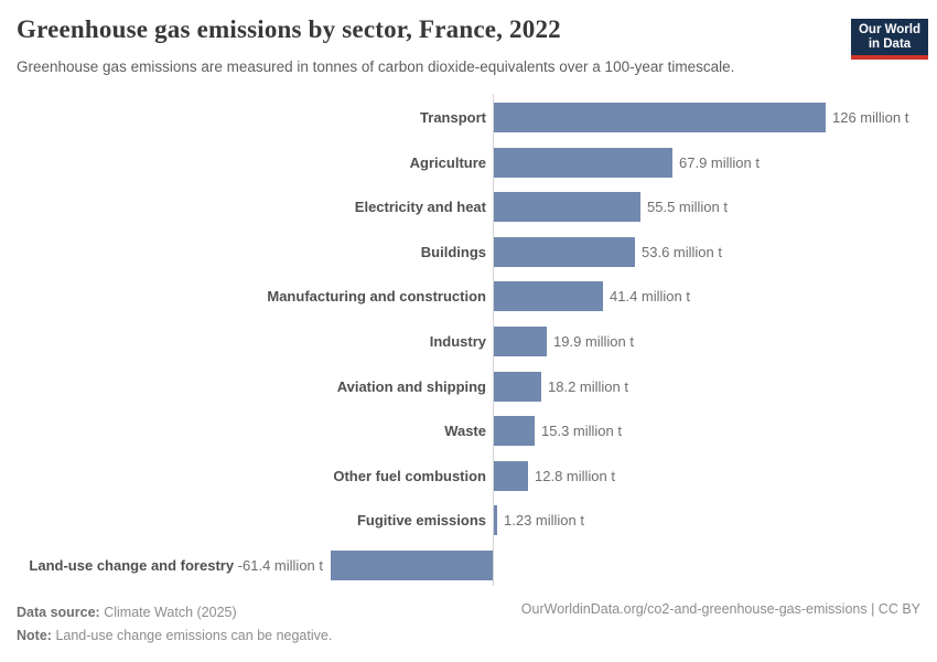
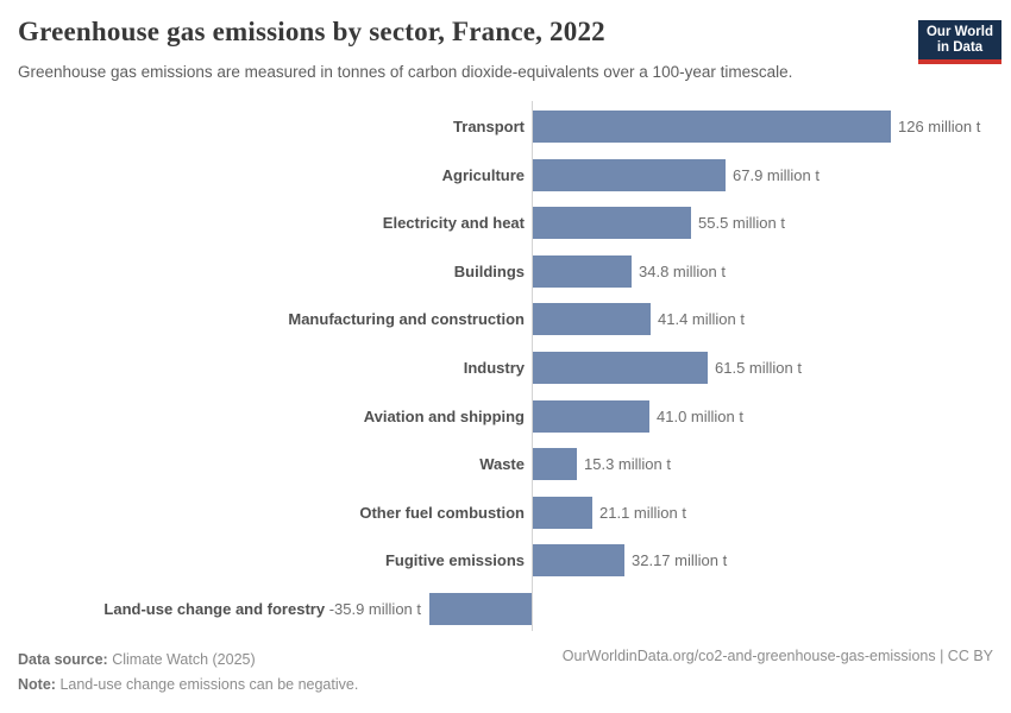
Buildings: 53.6 -> 34.8
Industry: 19.9 -> 61.5
Aviation and shipping: 18.2 -> 41.0
Other fuel combustion: 12.8 -> 21.1
Fugitive emissions: 1.23 -> 32.17
Land-use change and forestry: -61.4 -> -35.9
